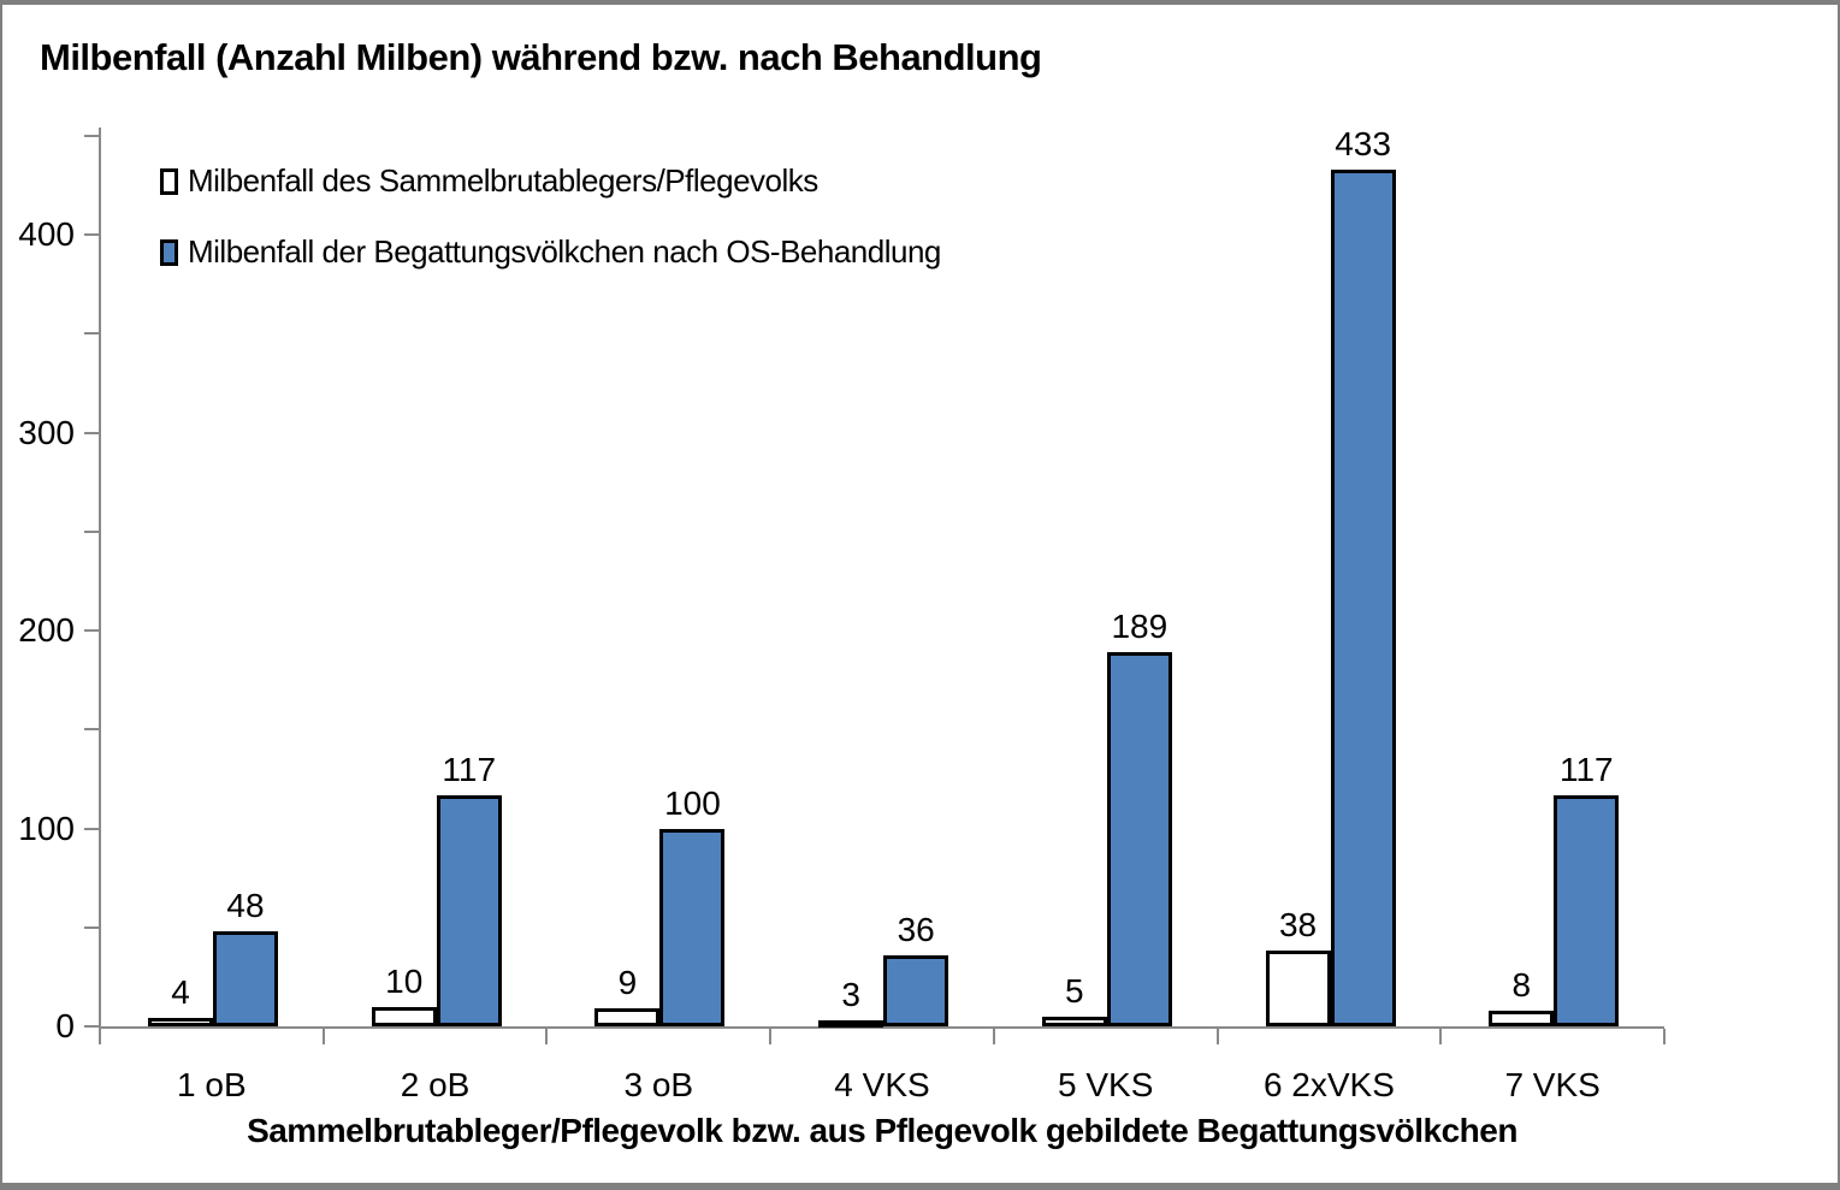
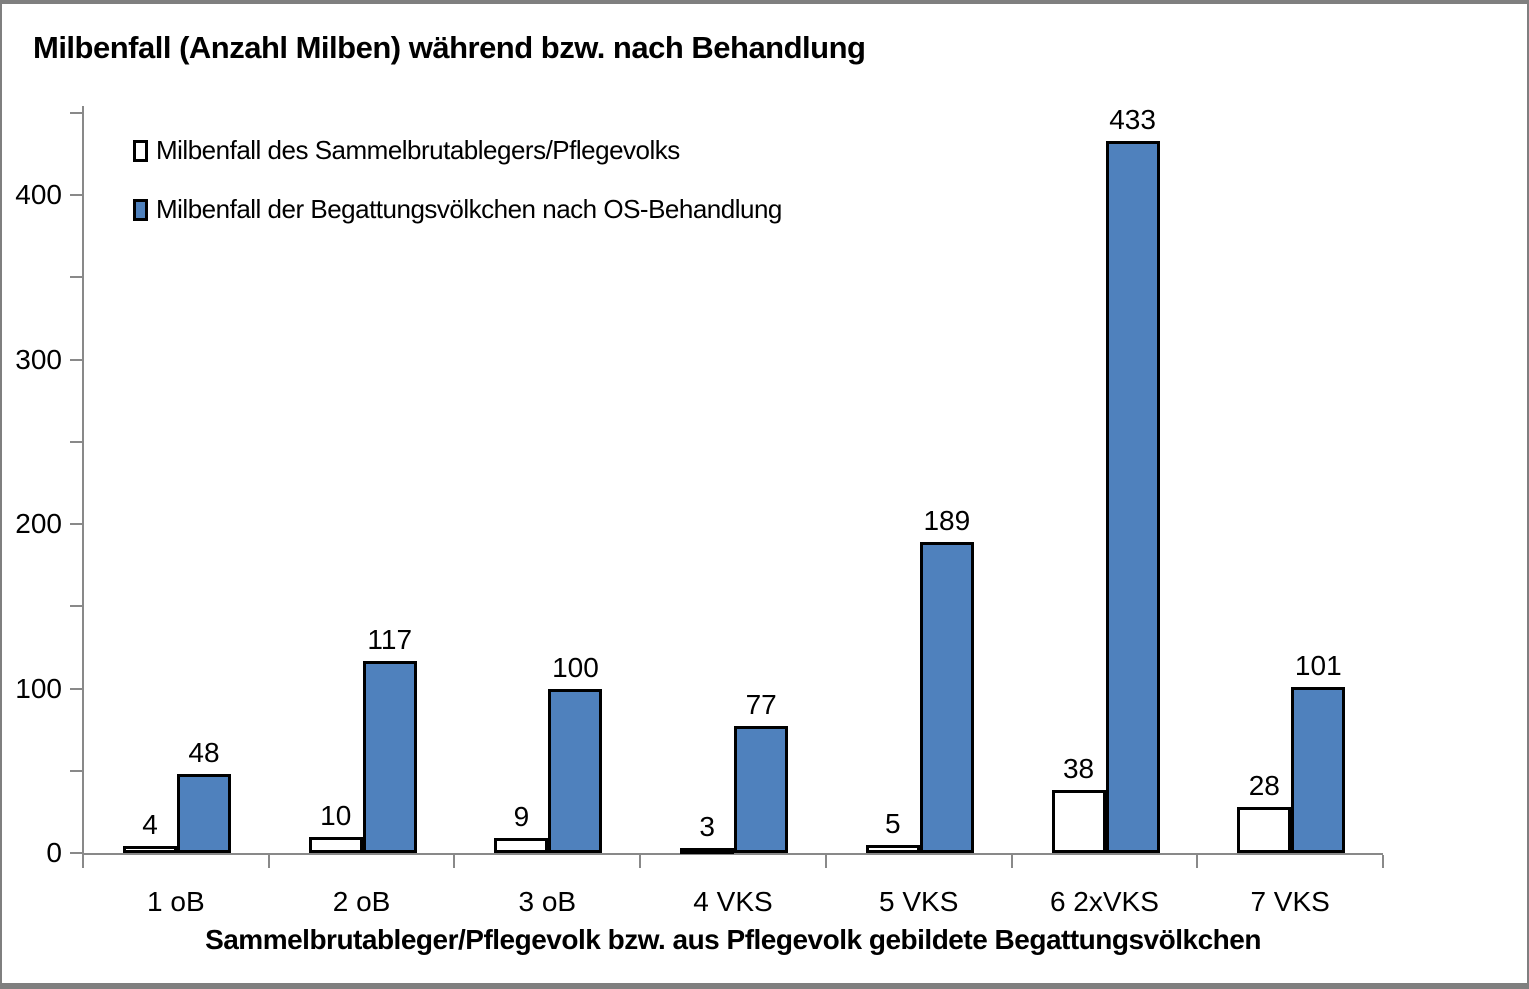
Milbenfall der Begattungsvölkchen nach OS-Behandlung/4 VKS: 36 -> 77
Milbenfall des Sammelbrutablegers/Pflegevolks/7 VKS: 8 -> 28
Milbenfall der Begattungsvölkchen nach OS-Behandlung/7 VKS: 117 -> 101
